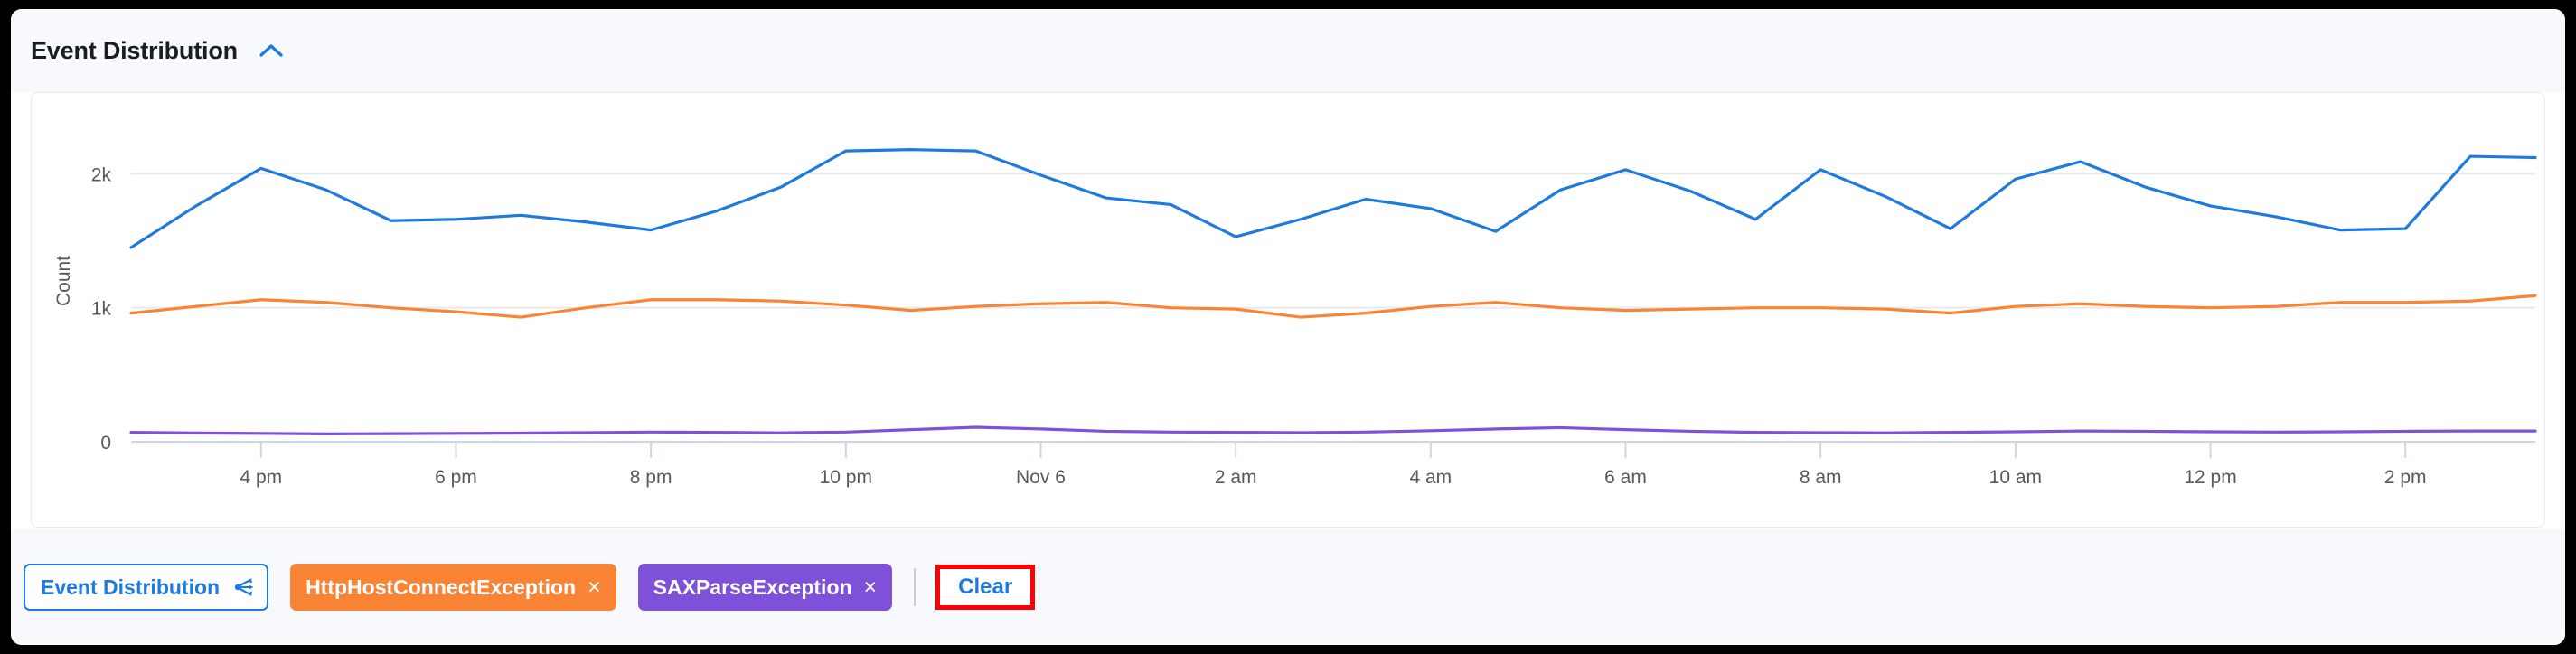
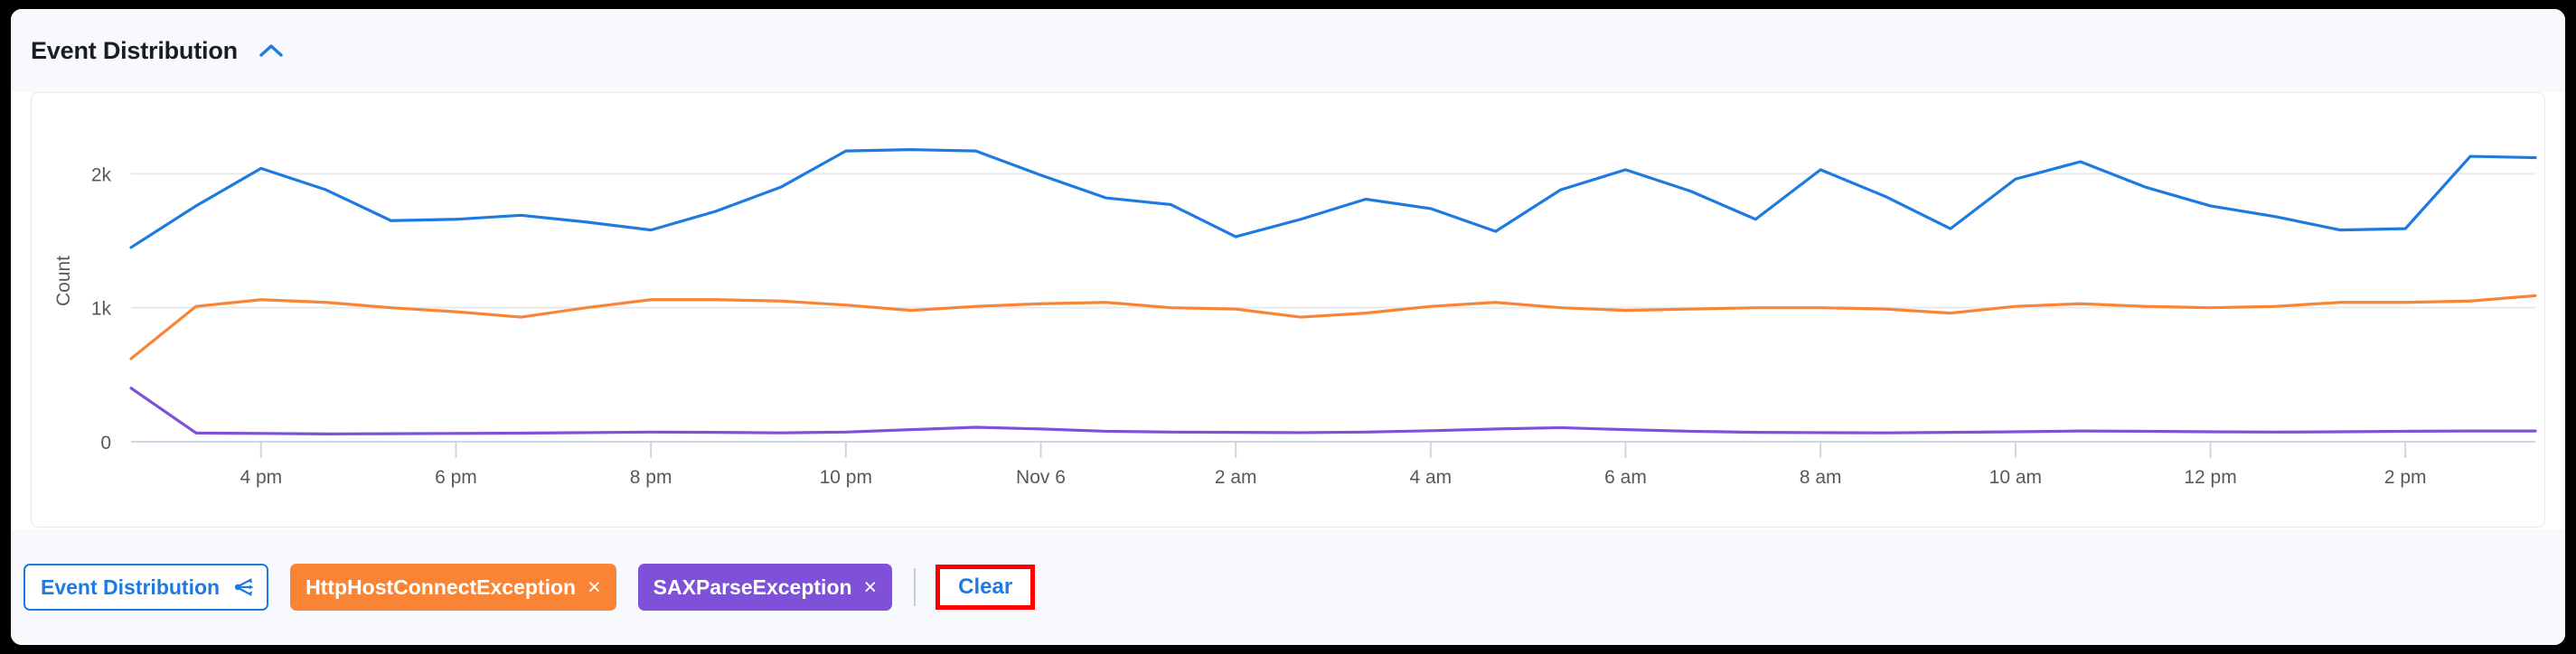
HttpHostConnectException/0: 0.96k -> 0.62k
SAXParseException/0: 0.07k -> 0.40k
